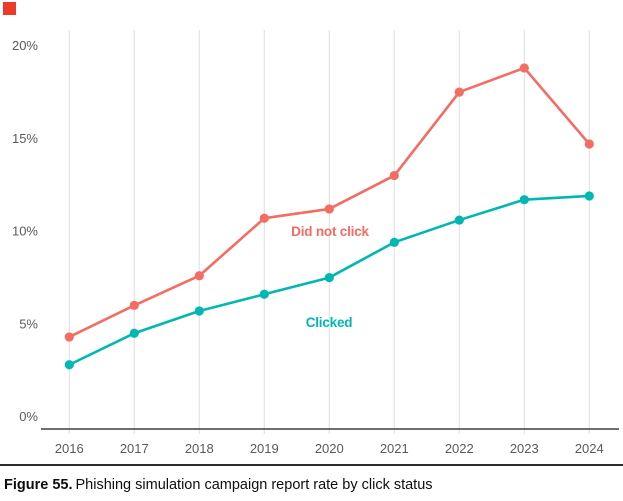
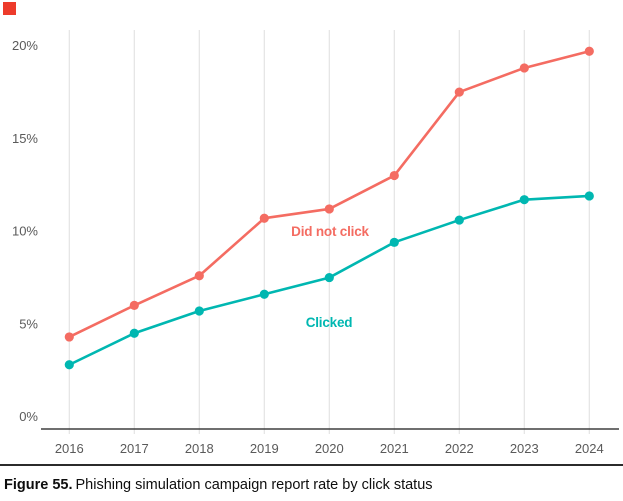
Did not click/2024: 14.7% -> 19.7%
